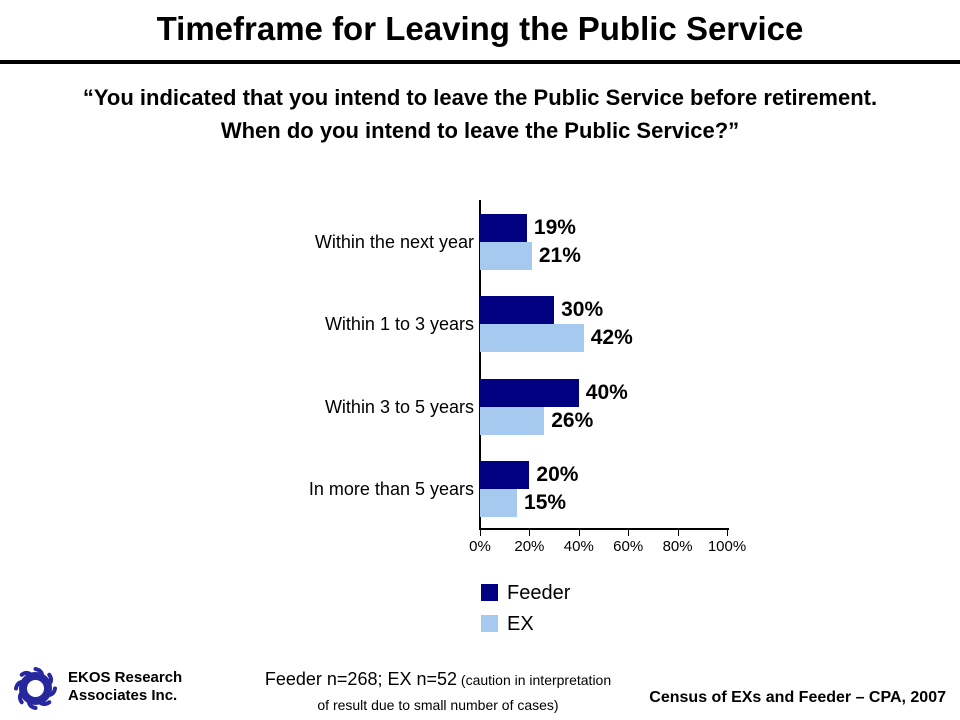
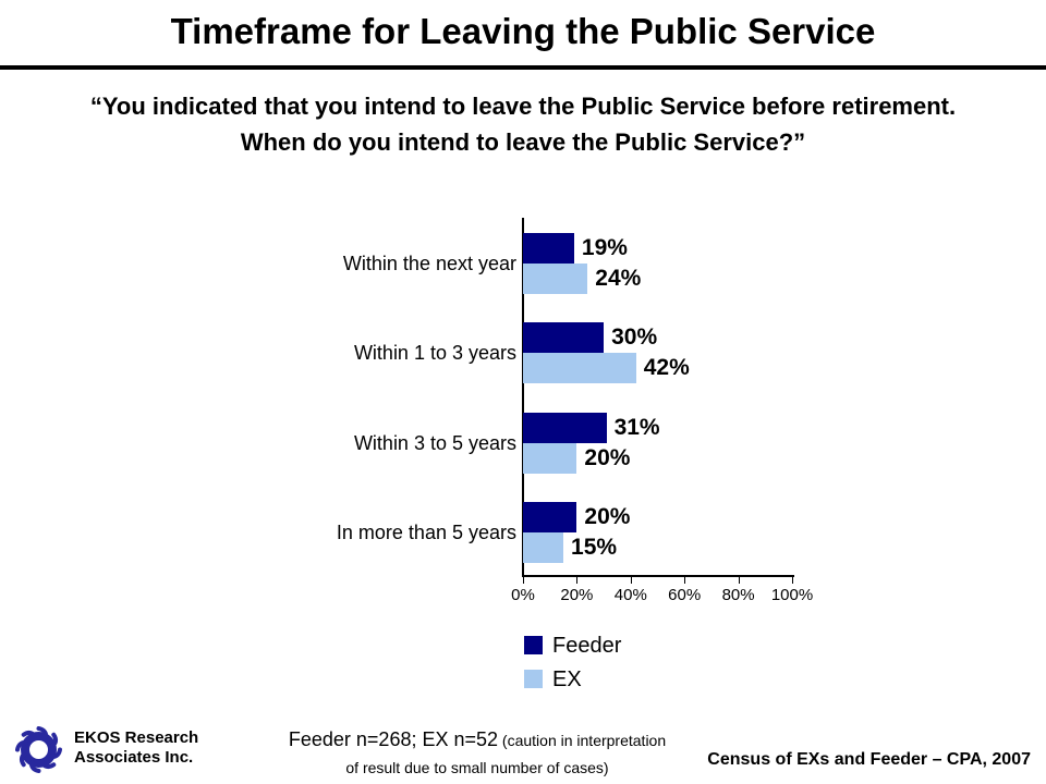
EX/Within the next year: 21% -> 24%
Feeder/Within 3 to 5 years: 40% -> 31%
EX/Within 3 to 5 years: 26% -> 20%
